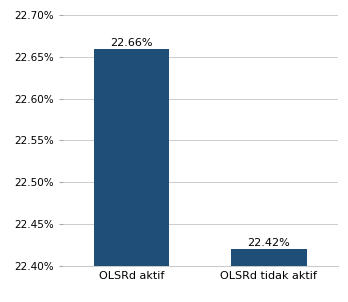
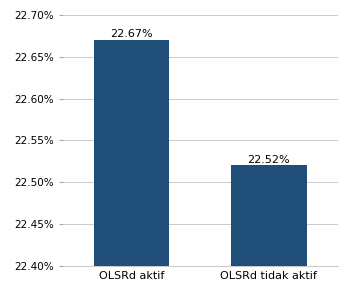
OLSRd aktif: 22.66% -> 22.67%
OLSRd tidak aktif: 22.42% -> 22.52%
